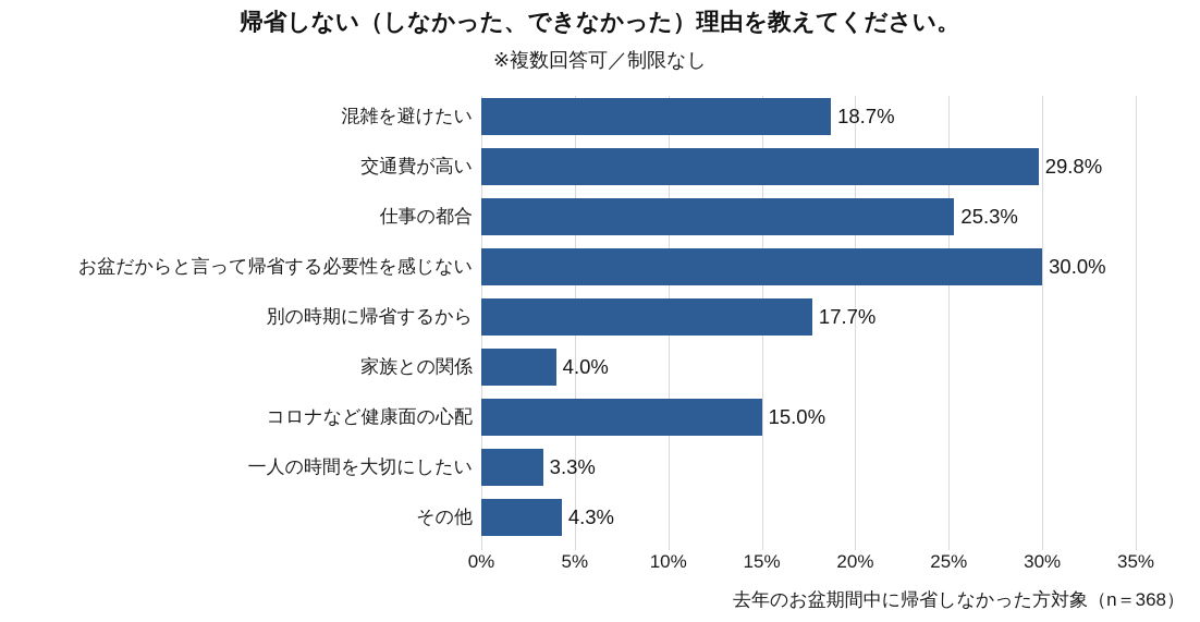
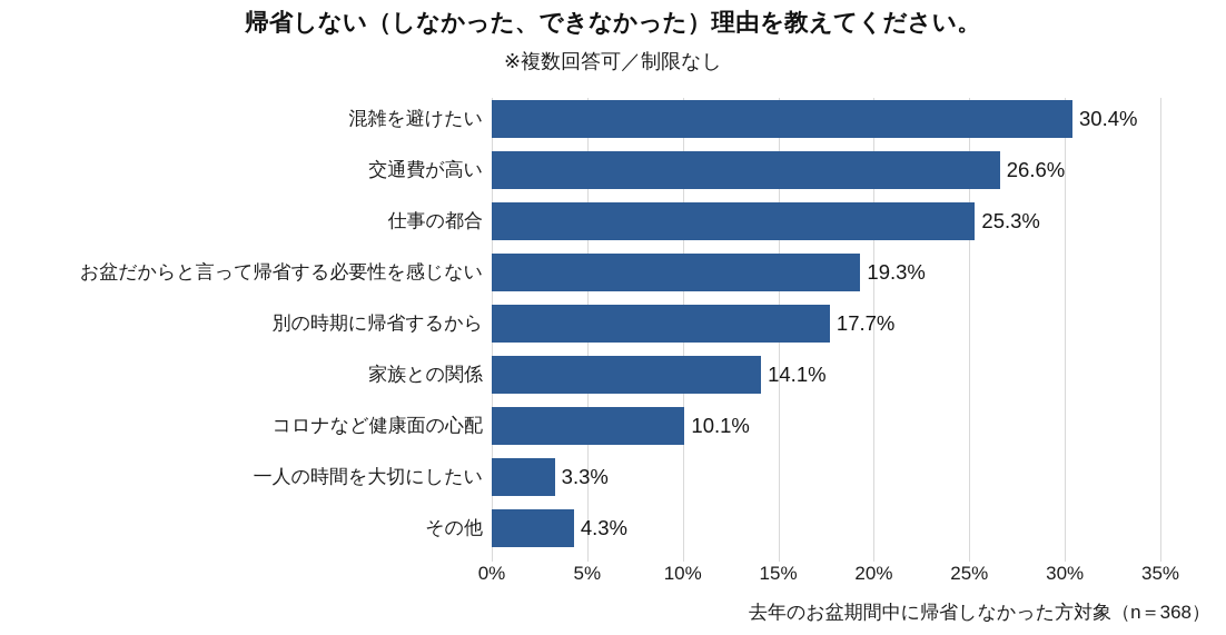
混雑を避けたい: 18.7% -> 30.4%
交通費が高い: 29.8% -> 26.6%
お盆だからと言って帰省する必要性を感じない: 30.0% -> 19.3%
家族との関係: 4.0% -> 14.1%
コロナなど健康面の心配: 15.0% -> 10.1%
